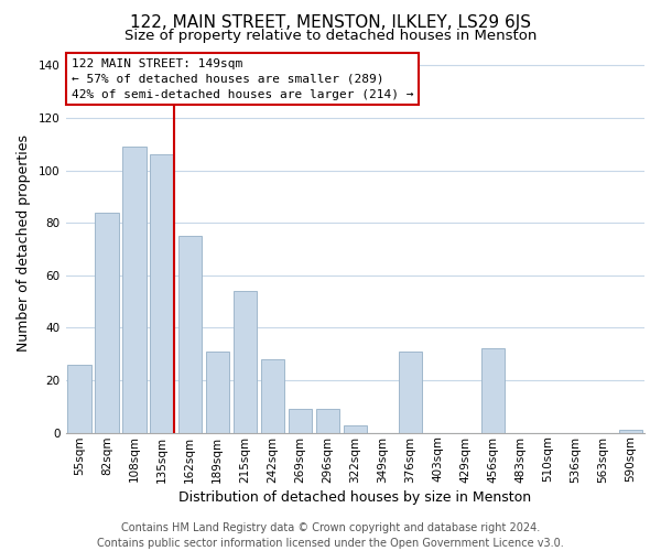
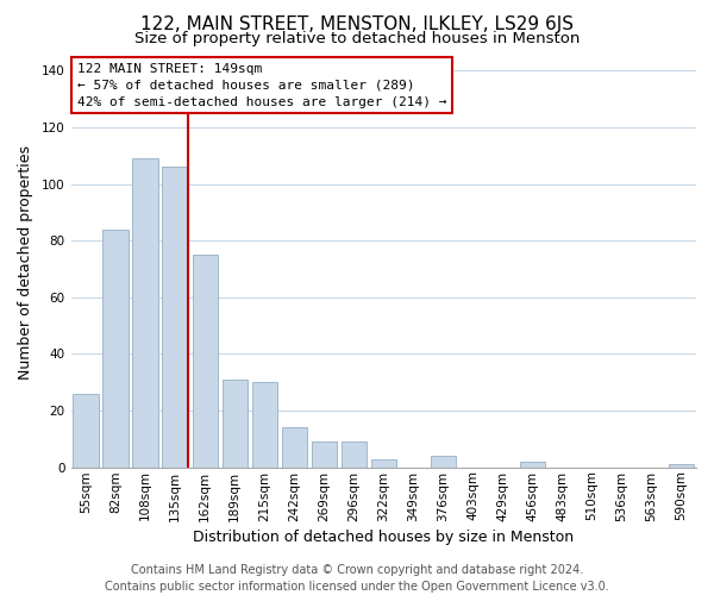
215sqm: 54 -> 30
242sqm: 28 -> 14
376sqm: 31 -> 4
456sqm: 32 -> 2
